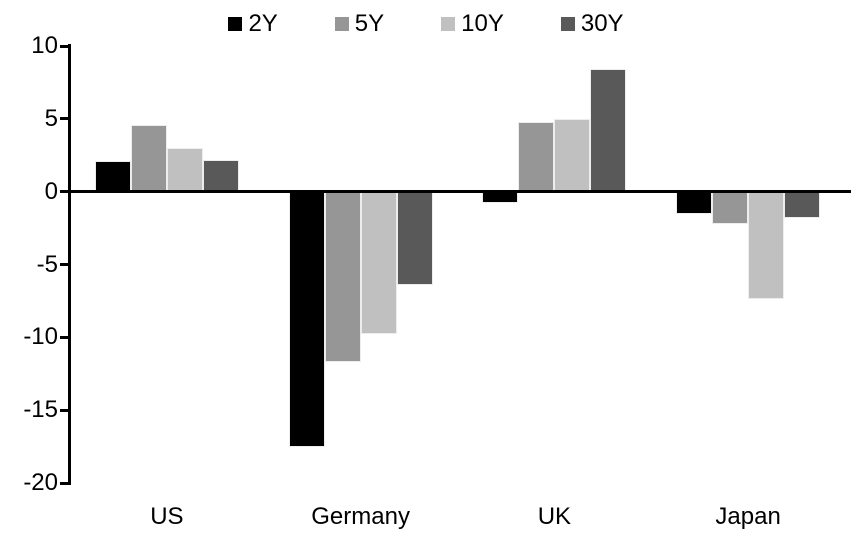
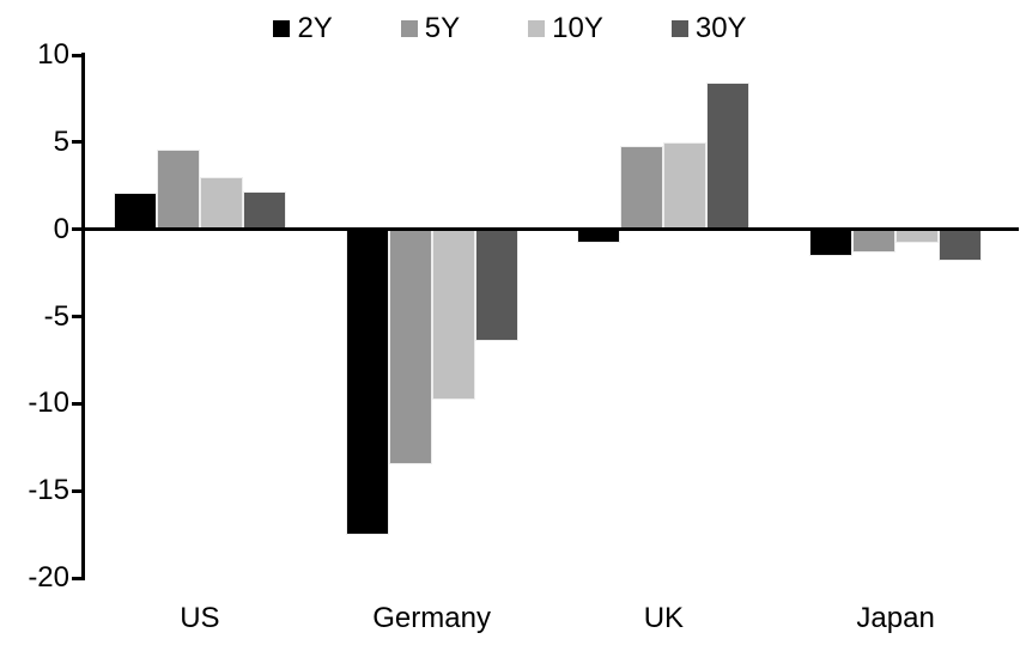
5Y/Germany: -11.7 -> -13.5
5Y/Japan: -2.2 -> -1.3
10Y/Japan: -7.4 -> -0.8
